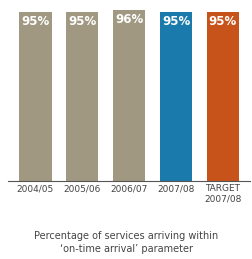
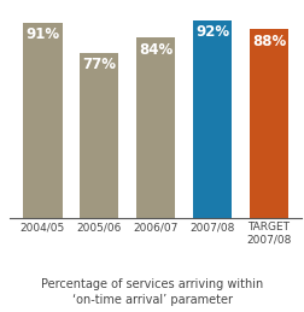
2004/05: 95% -> 91%
2005/06: 95% -> 77%
2006/07: 96% -> 84%
2007/08: 95% -> 92%
TARGET 2007/08: 95% -> 88%
